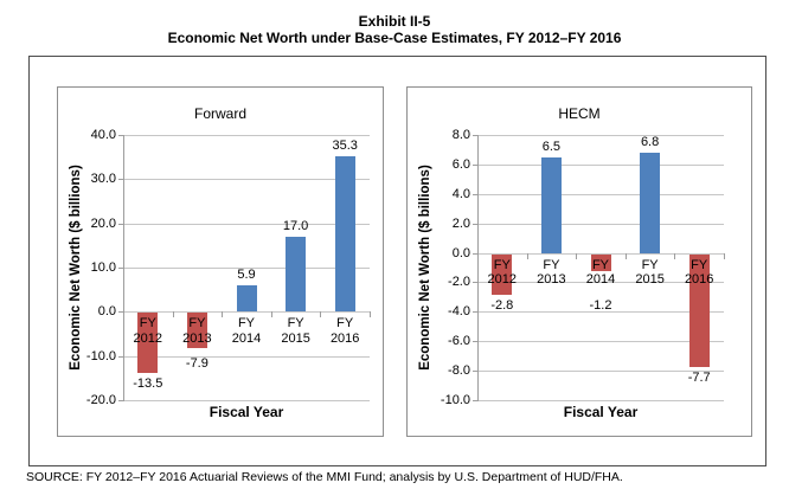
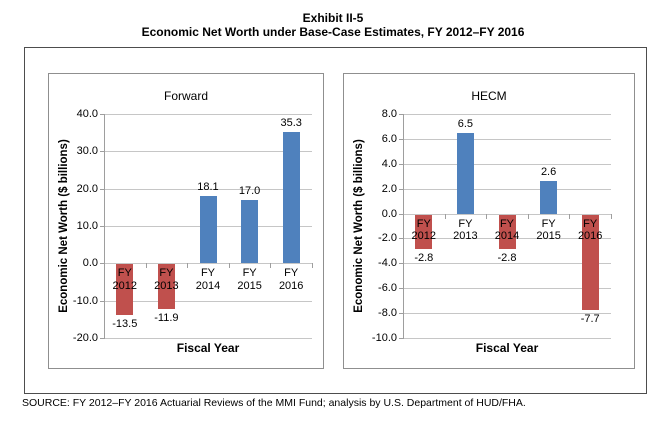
Forward/FY 2013: -7.9 -> -11.9
Forward/FY 2014: 5.9 -> 18.1
HECM/FY 2014: -1.2 -> -2.8
HECM/FY 2015: 6.8 -> 2.6
